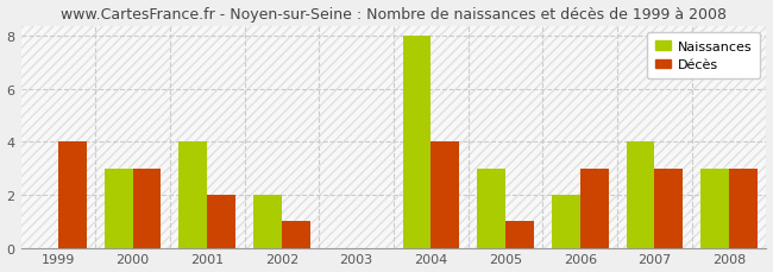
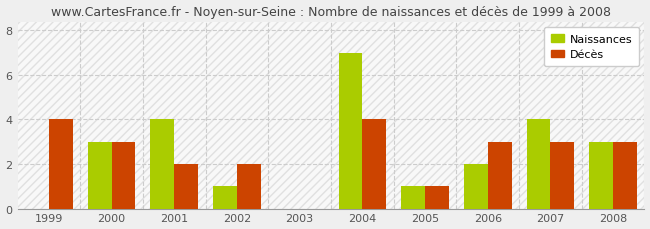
Naissances/2002: 2 -> 1
Décès/2002: 1 -> 2
Naissances/2004: 8 -> 7
Naissances/2005: 3 -> 1
